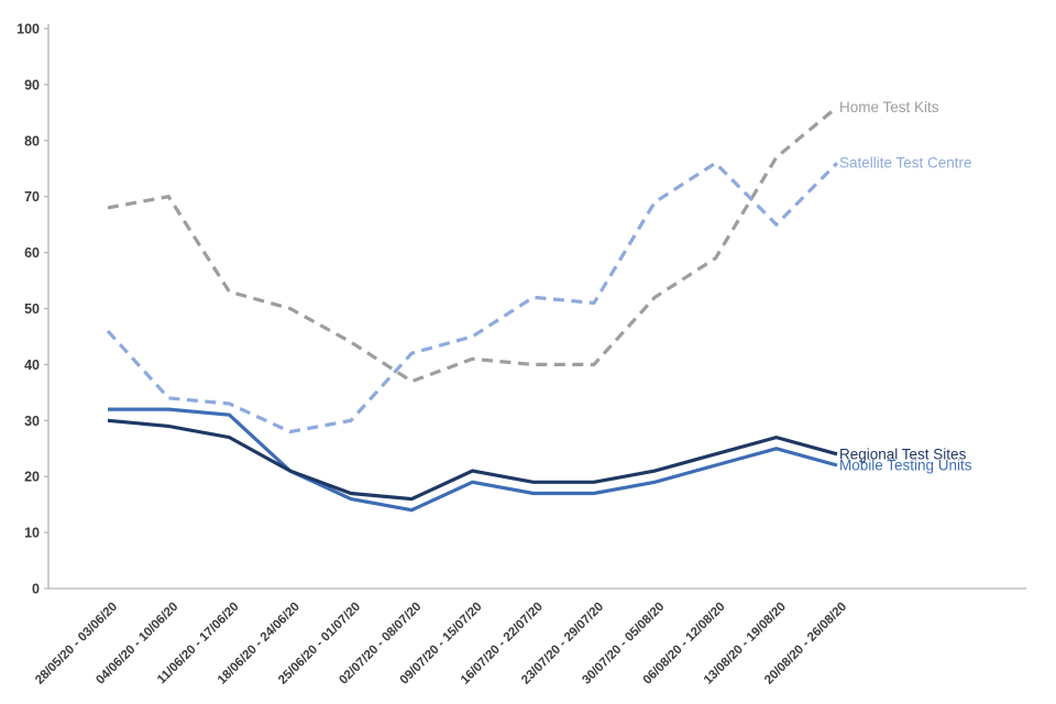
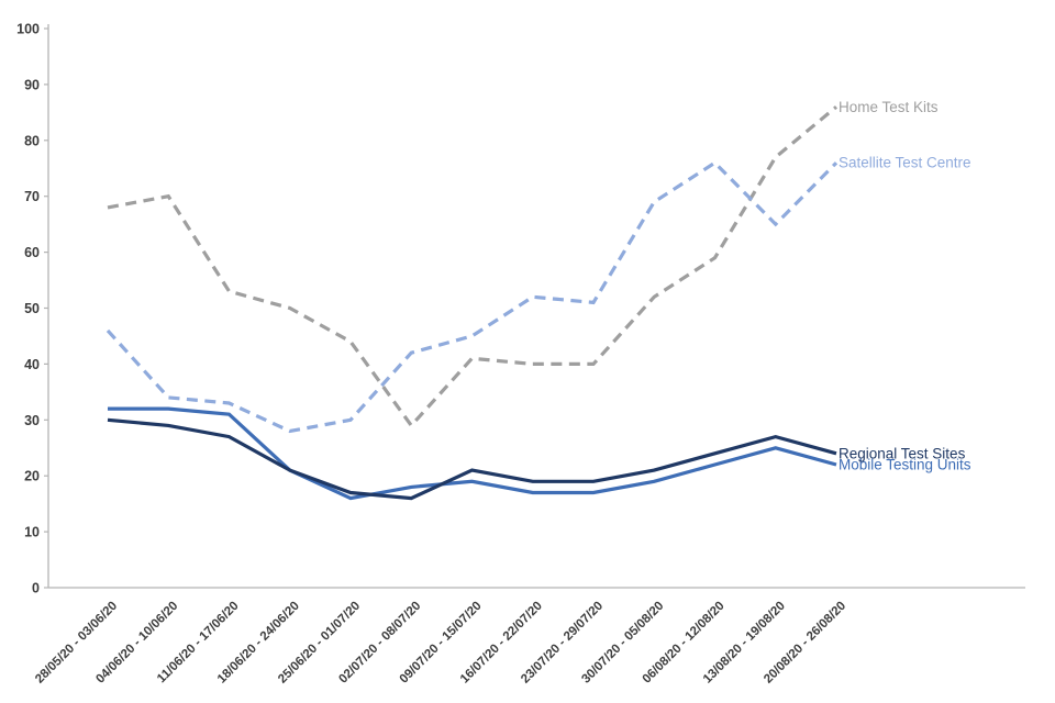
Home Test Kits/02/07/20 - 08/07/20: 37 -> 29
Mobile Testing Units/02/07/20 - 08/07/20: 14 -> 18
